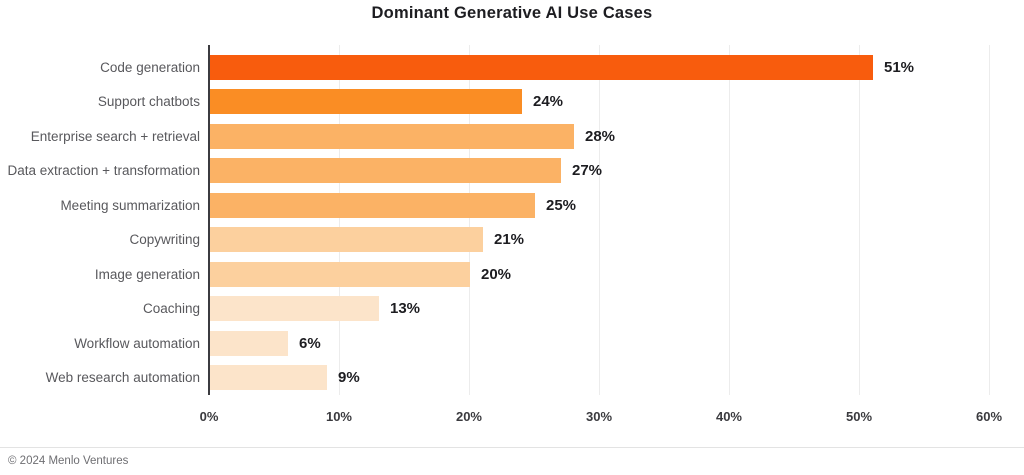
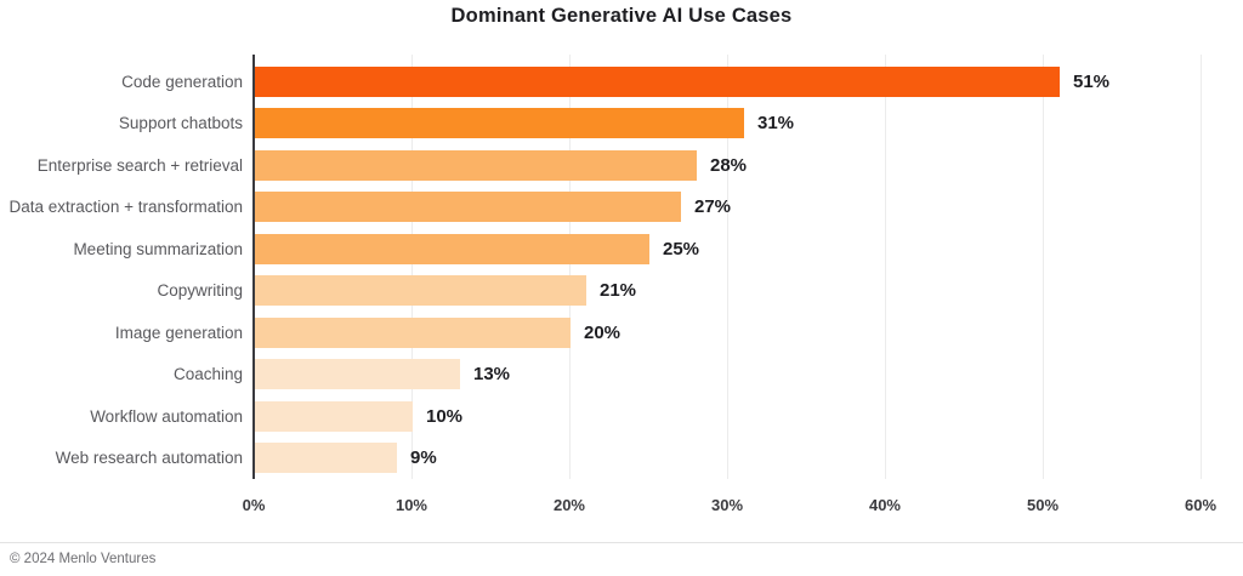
Support chatbots: 24% -> 31%
Workflow automation: 6% -> 10%
